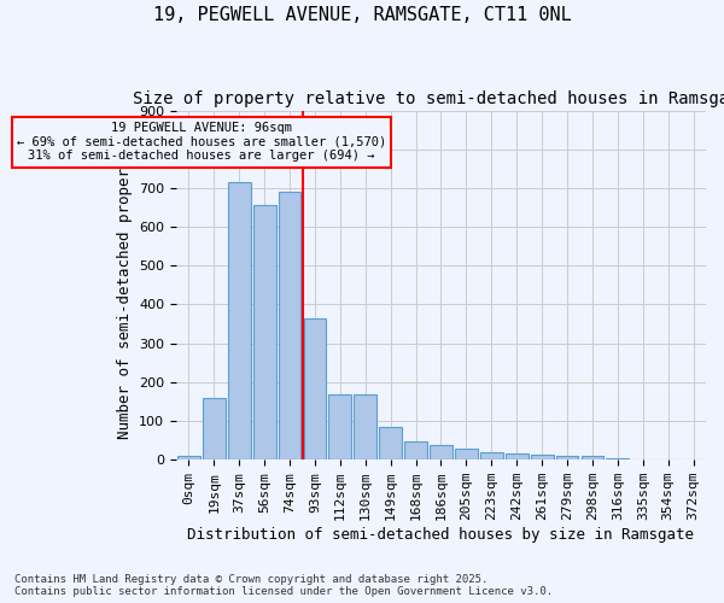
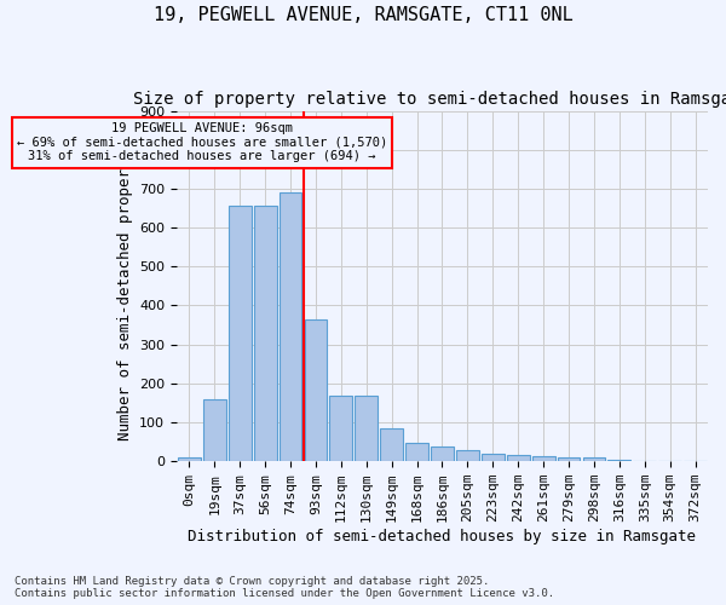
37sqm: 715 -> 655
